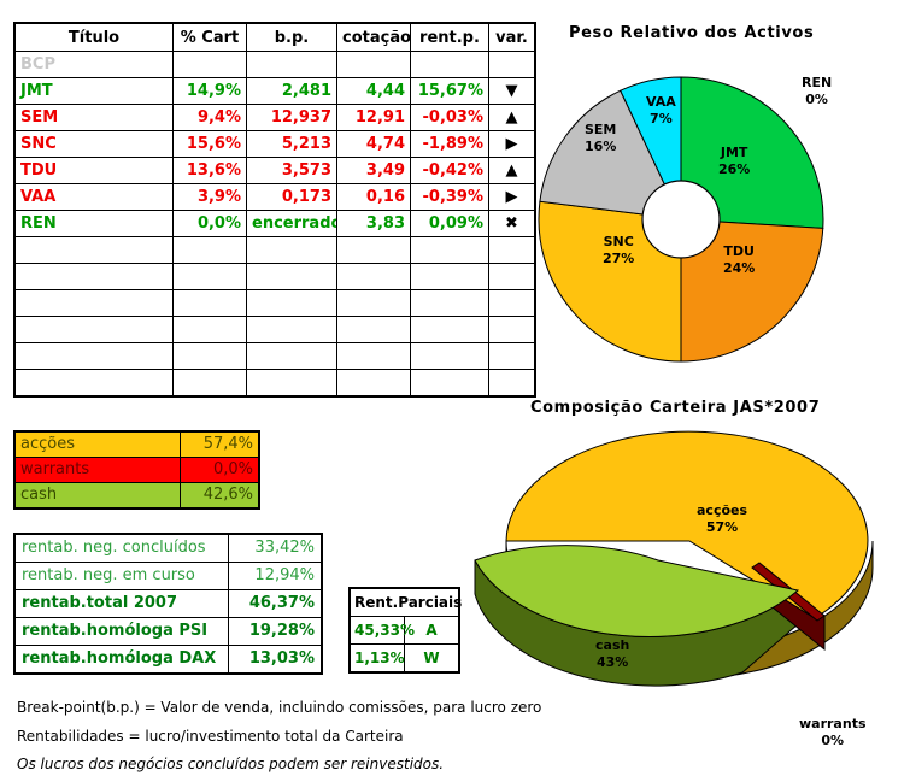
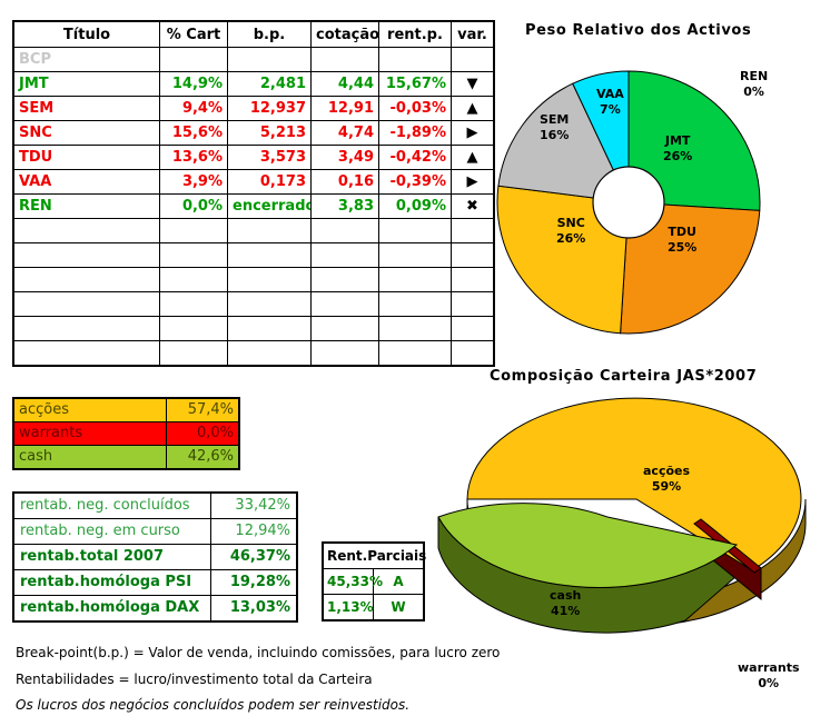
Peso Relativo dos Activos/TDU: 24% -> 25%
Peso Relativo dos Activos/SNC: 27% -> 26%
Composição Carteira JAS*2007/acções: 57% -> 59%
Composição Carteira JAS*2007/cash: 43% -> 41%
